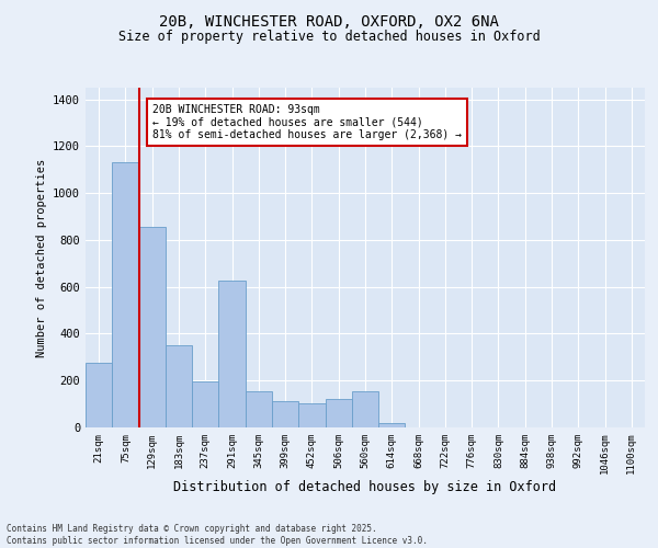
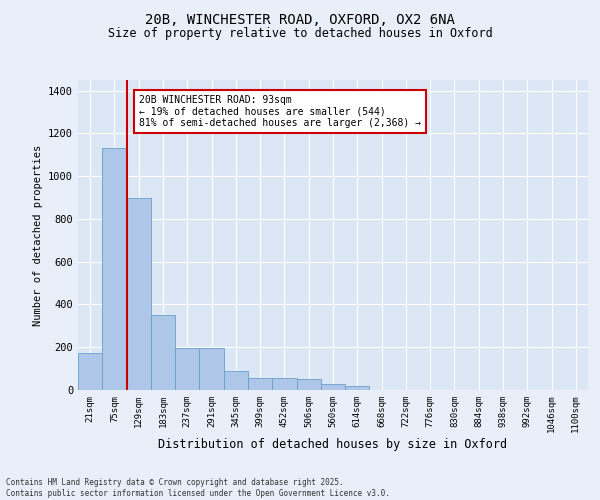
21sqm: 275 -> 175
129sqm: 855 -> 900
291sqm: 625 -> 195
345sqm: 155 -> 90
399sqm: 110 -> 55
452sqm: 105 -> 55
506sqm: 120 -> 50
560sqm: 155 -> 30
